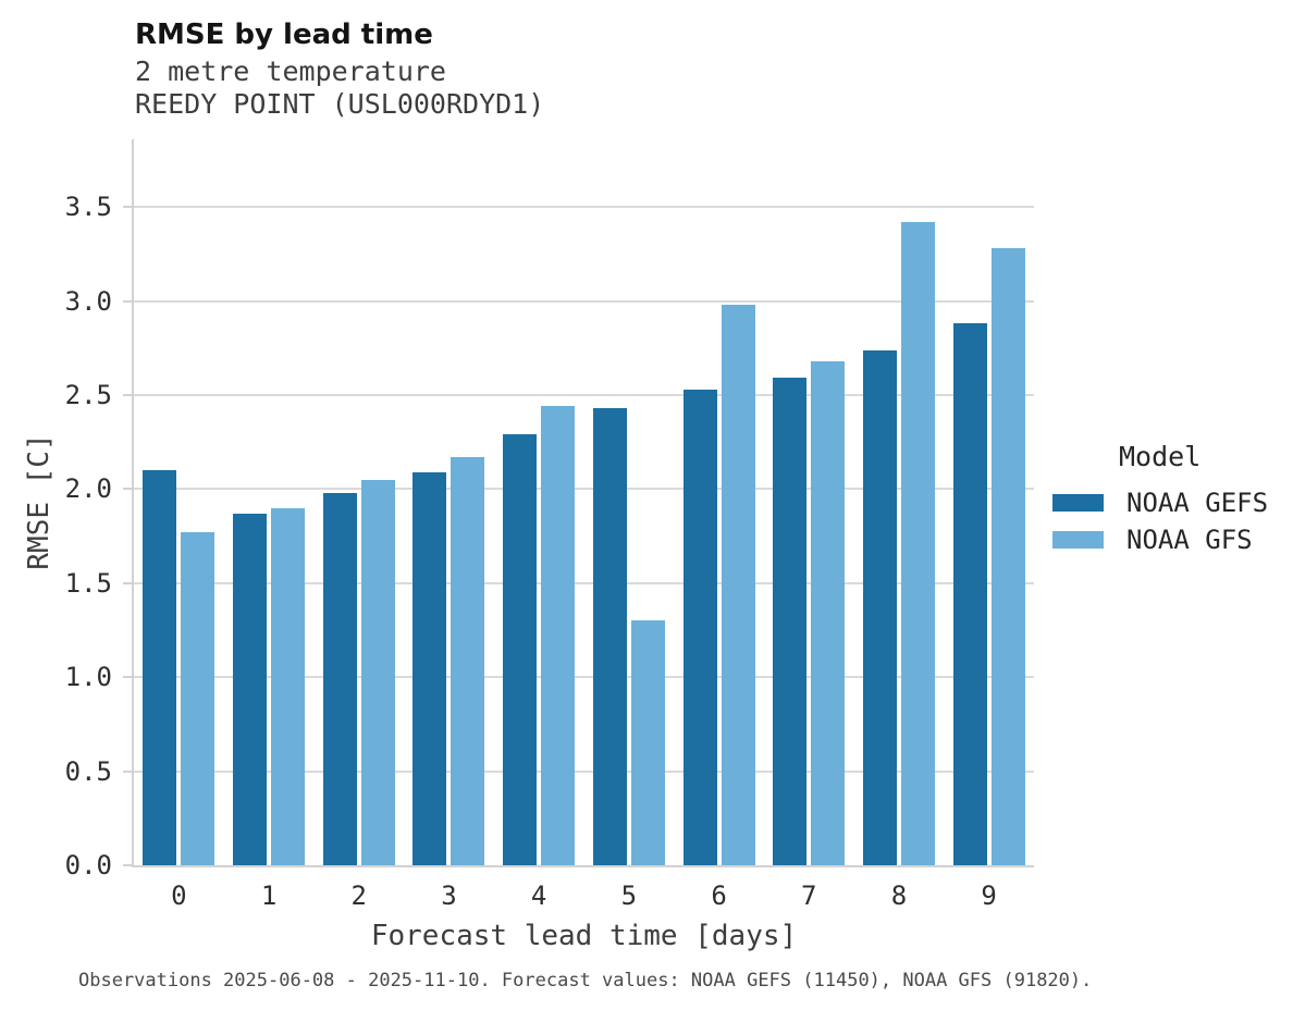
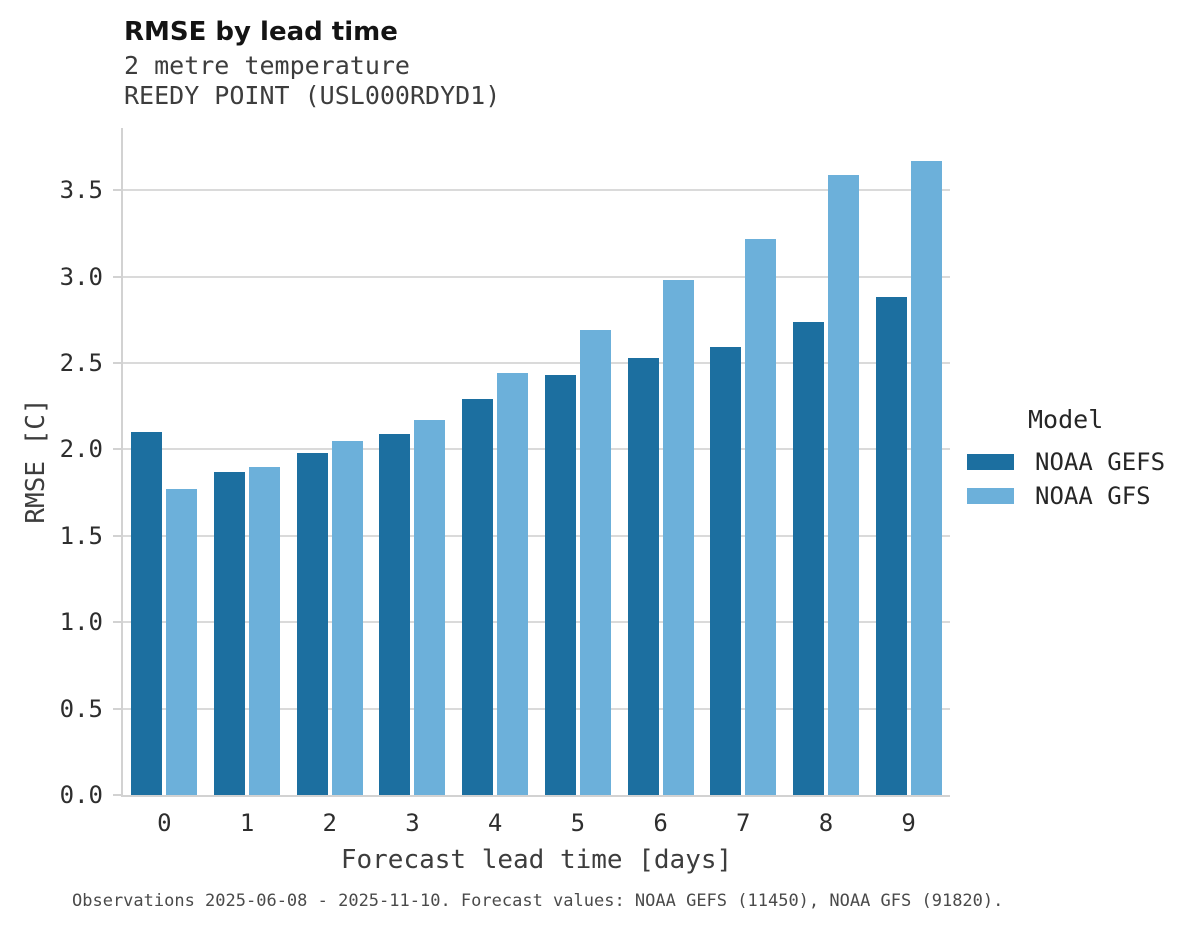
NOAA GFS/5: 1.30 -> 2.69
NOAA GFS/7: 2.68 -> 3.22
NOAA GFS/8: 3.42 -> 3.59
NOAA GFS/9: 3.28 -> 3.67
